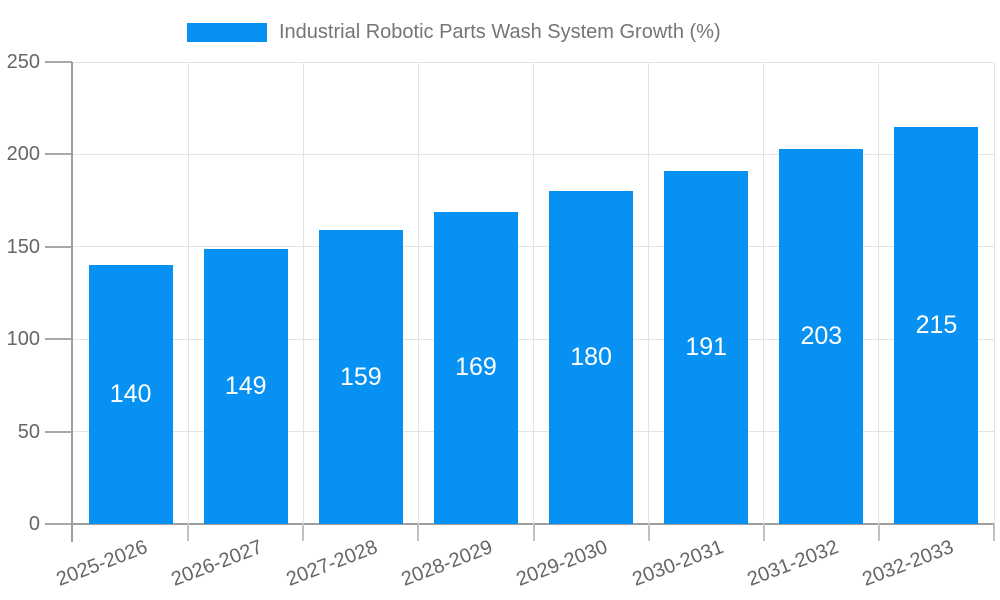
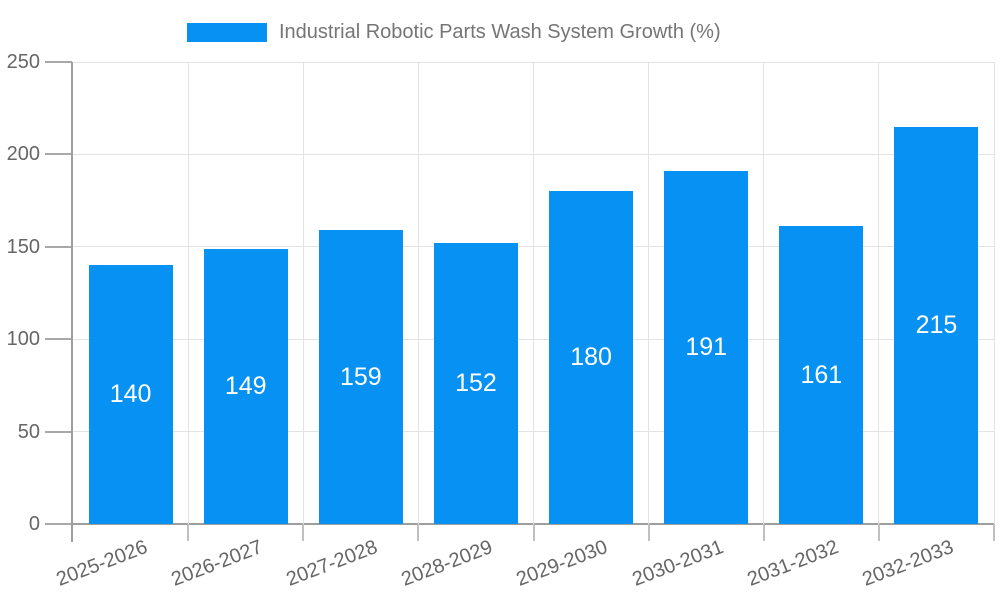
2028-2029: 169 -> 152
2031-2032: 203 -> 161
